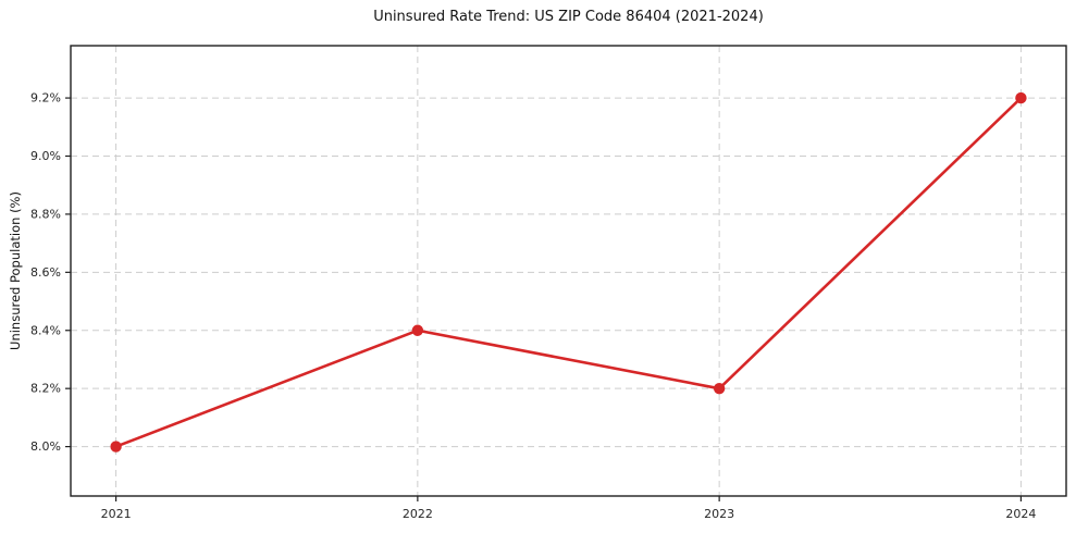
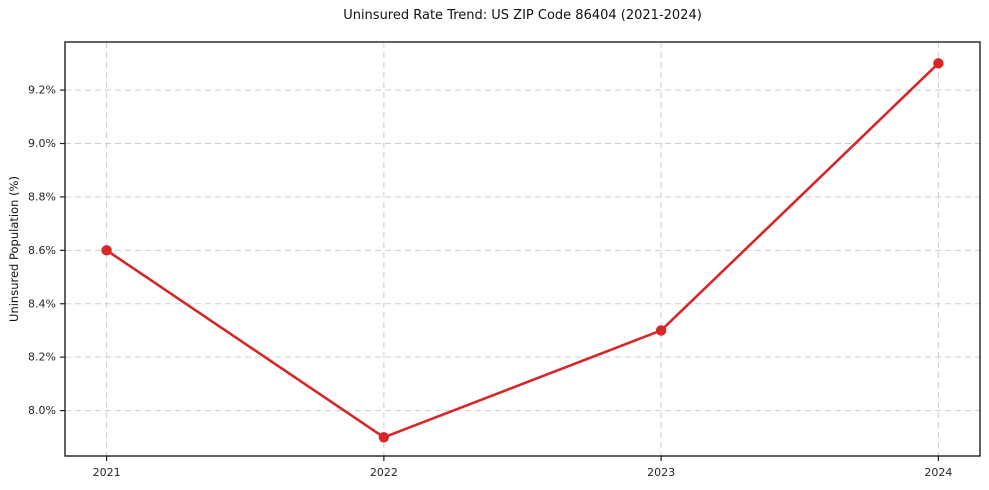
2021: 8.0% -> 8.6%
2022: 8.4% -> 7.9%
2023: 8.2% -> 8.3%
2024: 9.2% -> 9.3%
